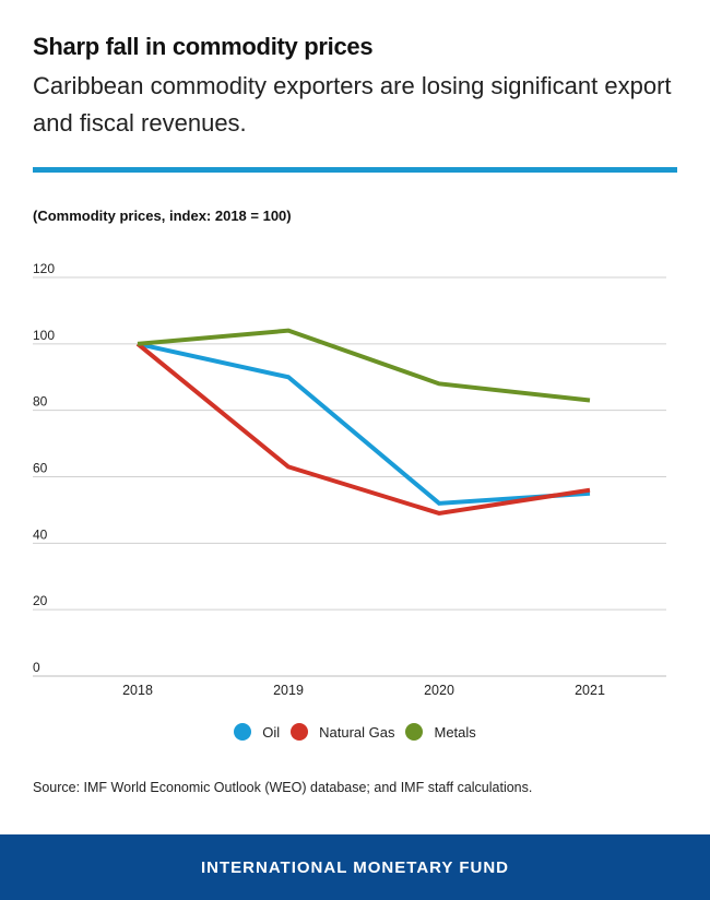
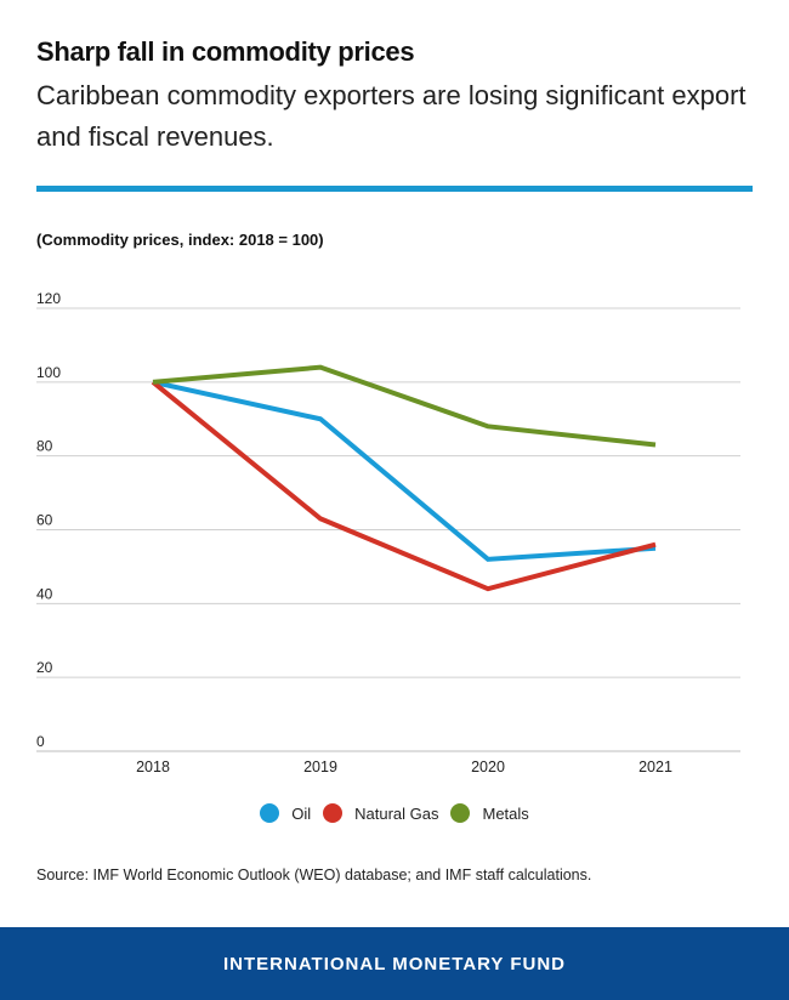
Natural Gas/2020: 49 -> 44
